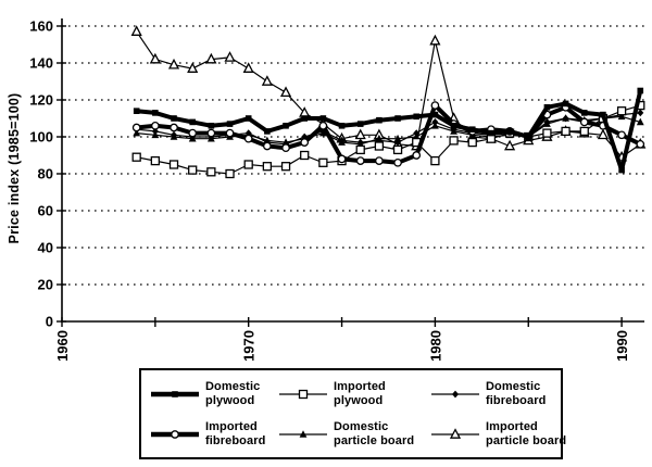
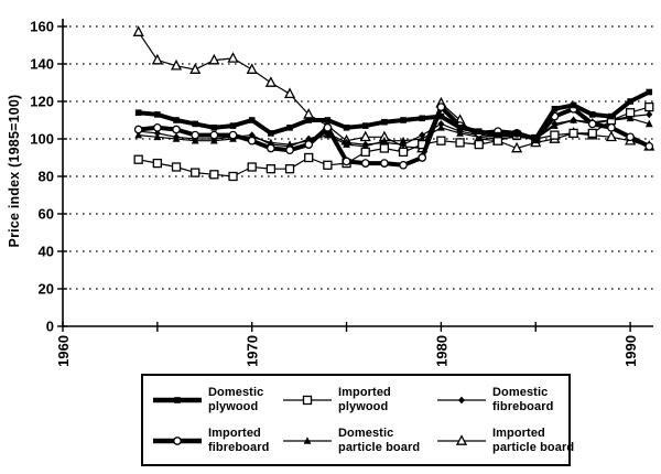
Imported plywood/1980: 87 -> 99
Imported particle board/1980: 152 -> 119
Domestic plywood/1990: 82 -> 120
Imported particle board/1990: 89 -> 99
